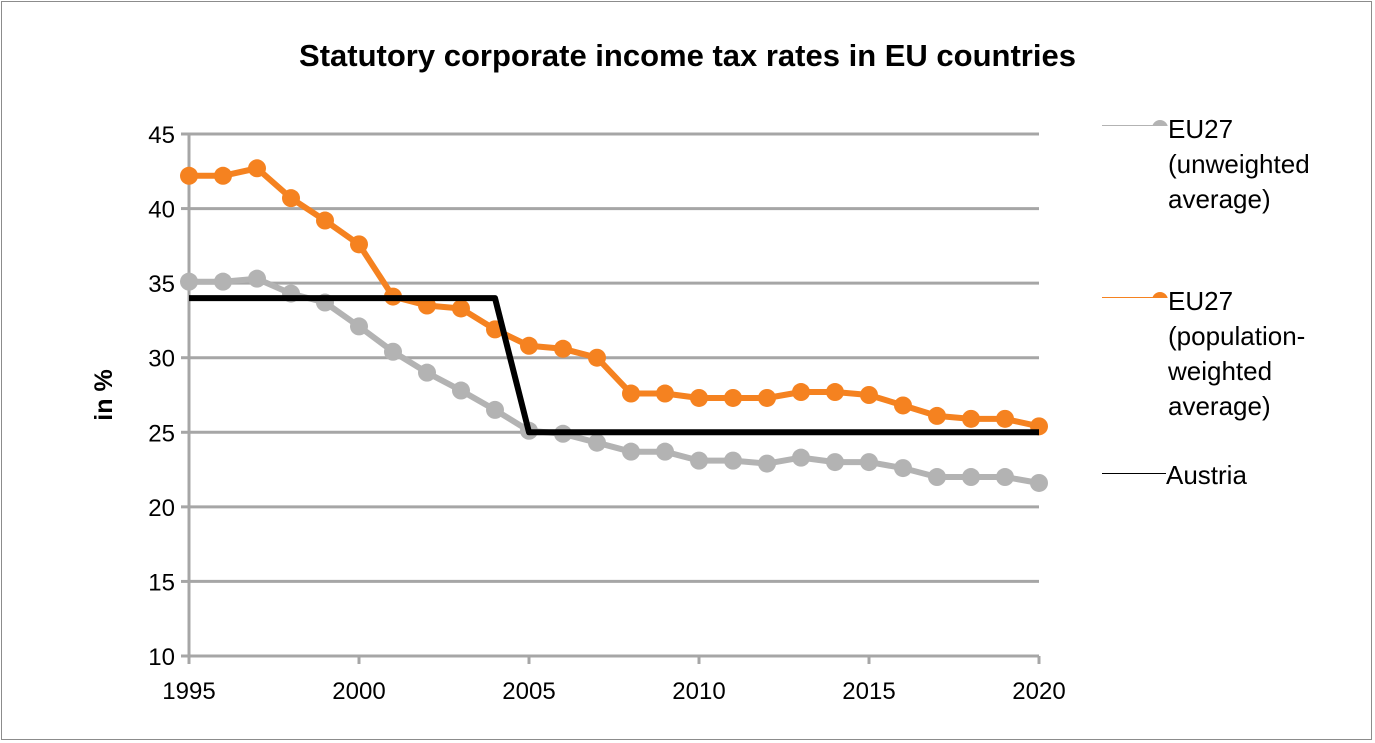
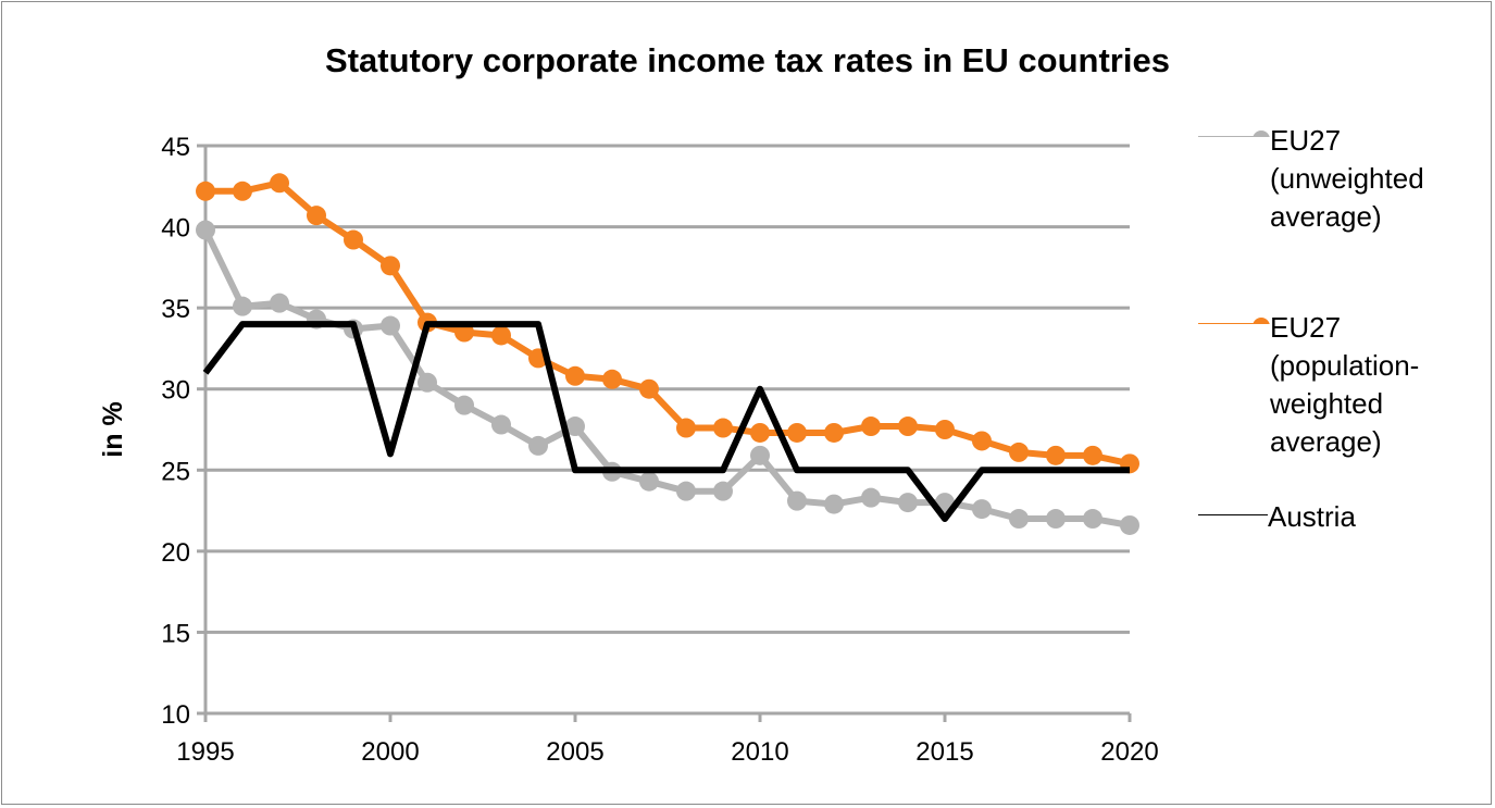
EU27 (unweighted average)/1995: 35.1 -> 39.8
Austria/1995: 34 -> 31
EU27 (unweighted average)/2000: 32.1 -> 33.9
Austria/2000: 34 -> 26
EU27 (unweighted average)/2005: 25.1 -> 27.7
EU27 (unweighted average)/2010: 23.1 -> 25.9
Austria/2010: 25 -> 30
Austria/2015: 25 -> 22
